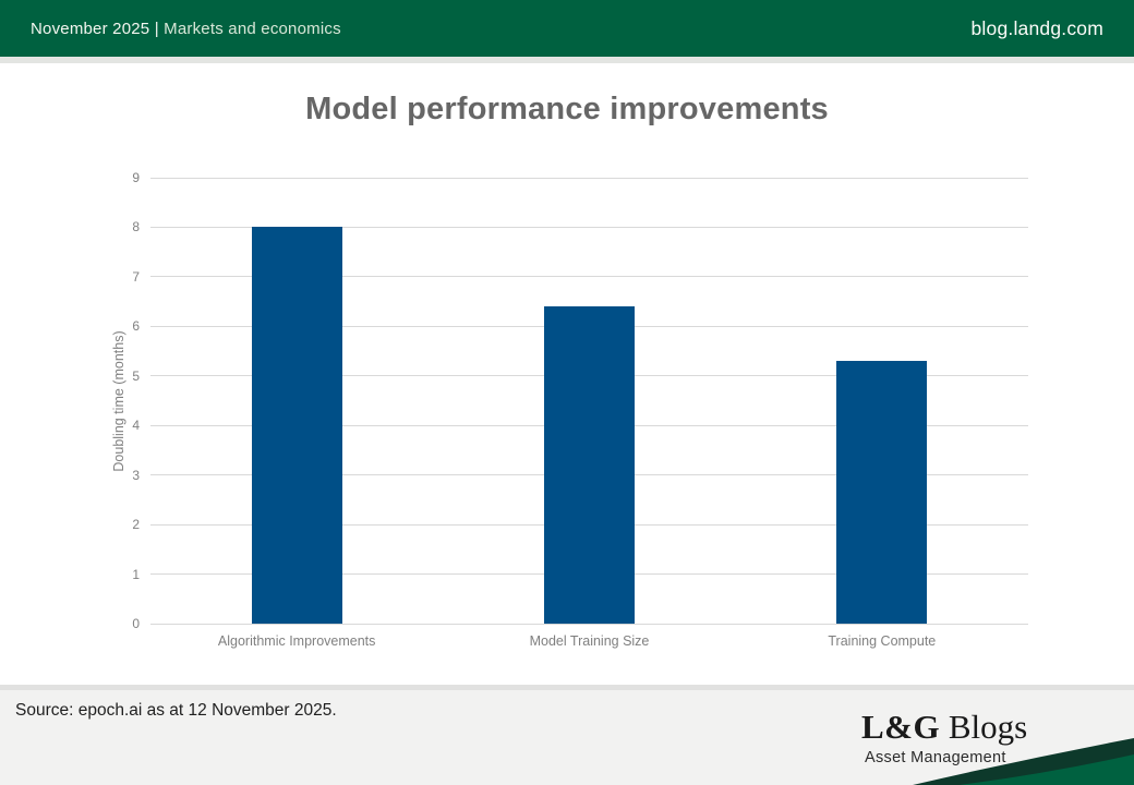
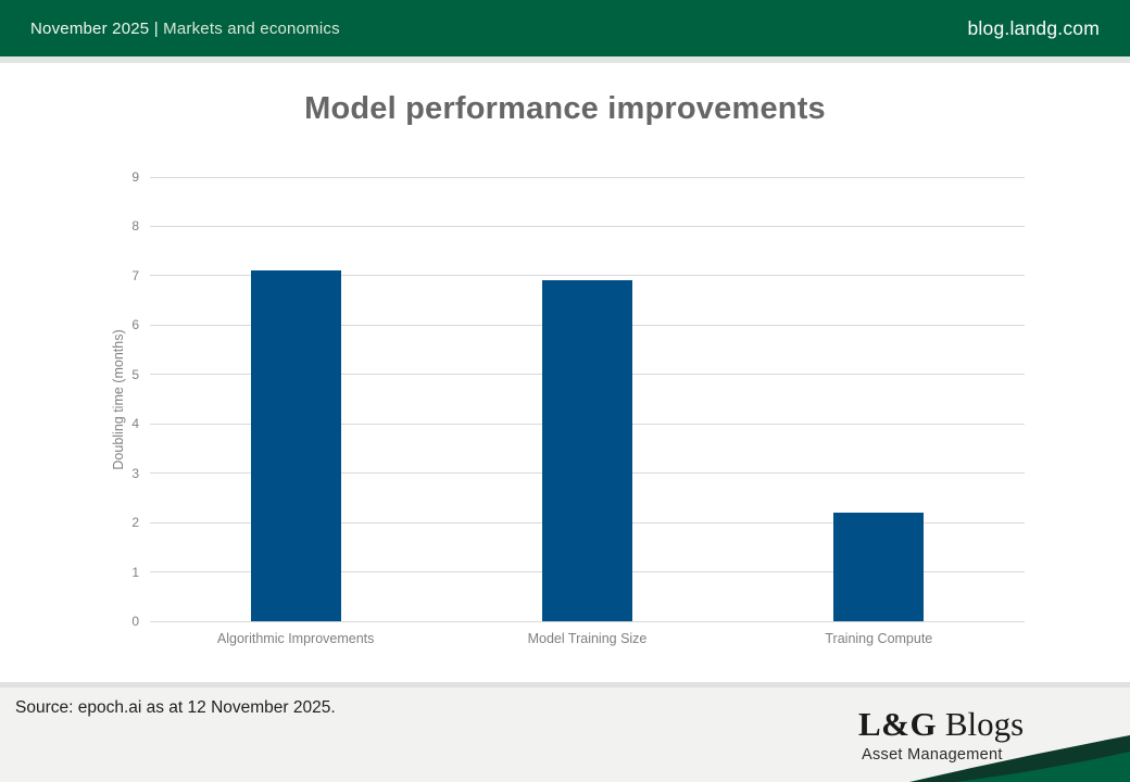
Algorithmic Improvements: 8.0 -> 7.1
Model Training Size: 6.4 -> 6.9
Training Compute: 5.3 -> 2.2
